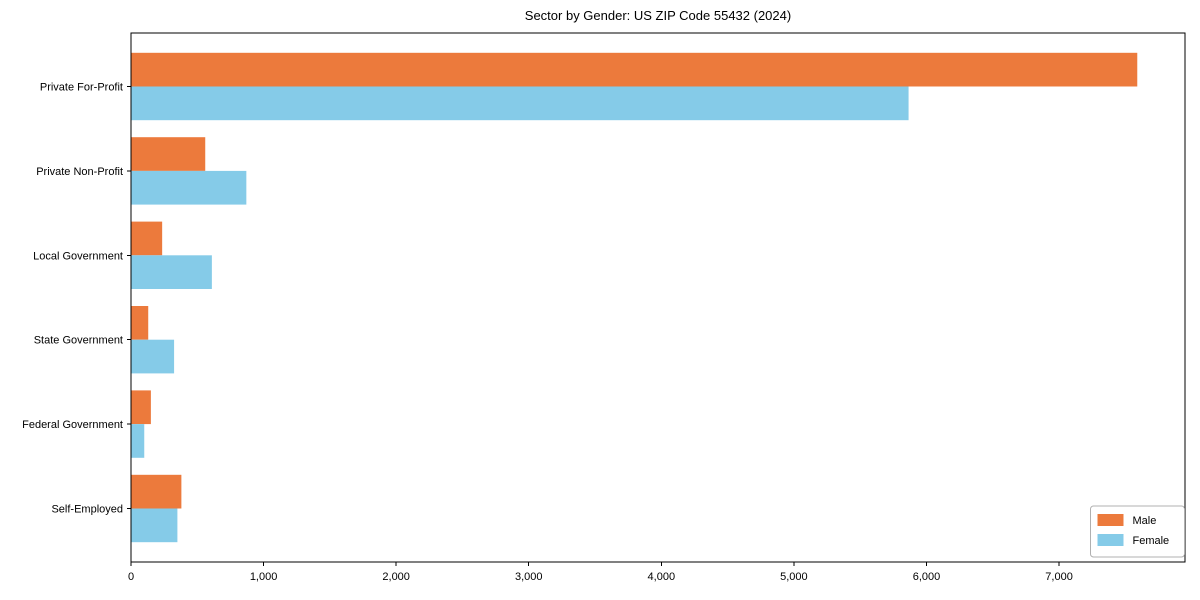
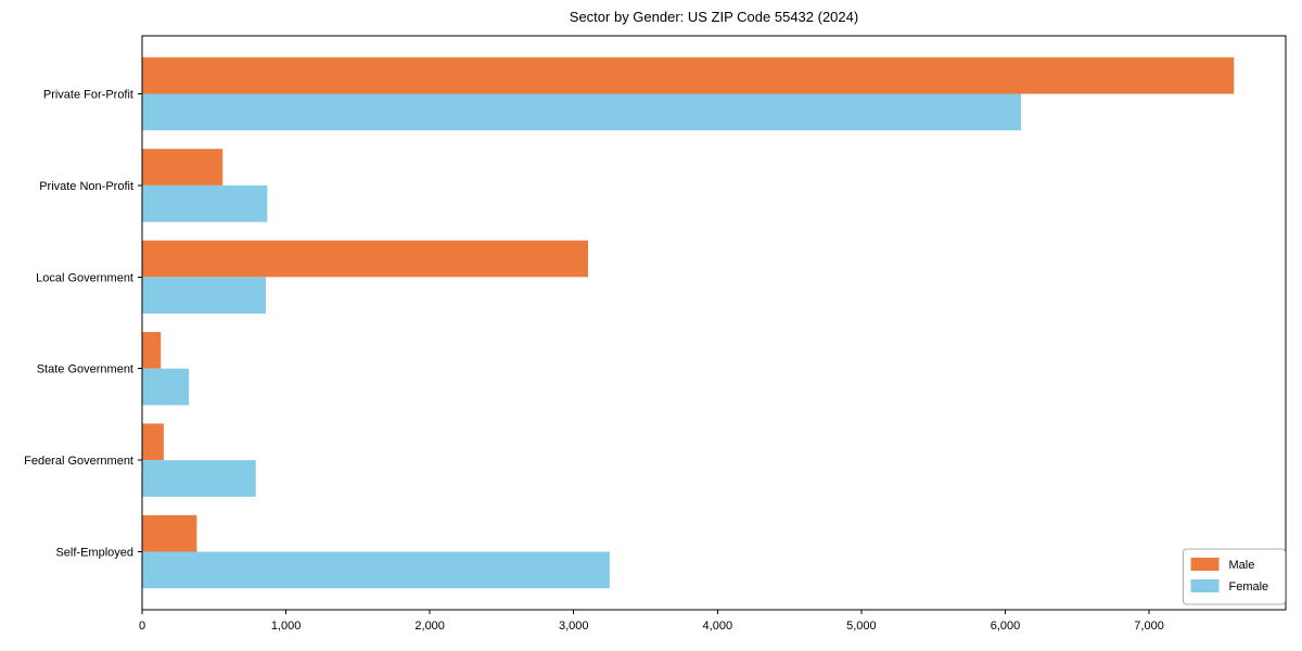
Female/Private For-Profit: 5860 -> 6110
Male/Local Government: 240 -> 3100
Female/Local Government: 610 -> 860
Female/Federal Government: 100 -> 790
Female/Self-Employed: 350 -> 3250
